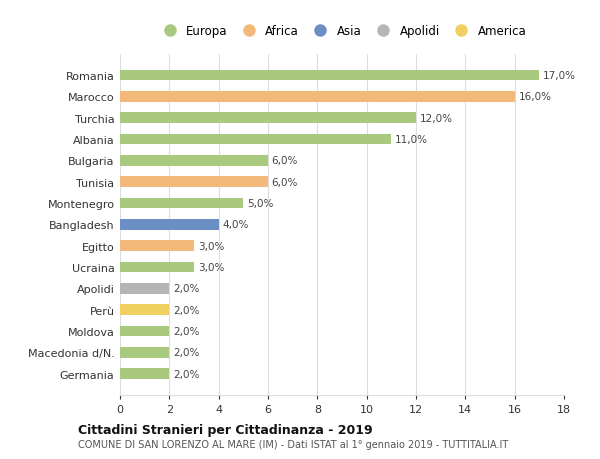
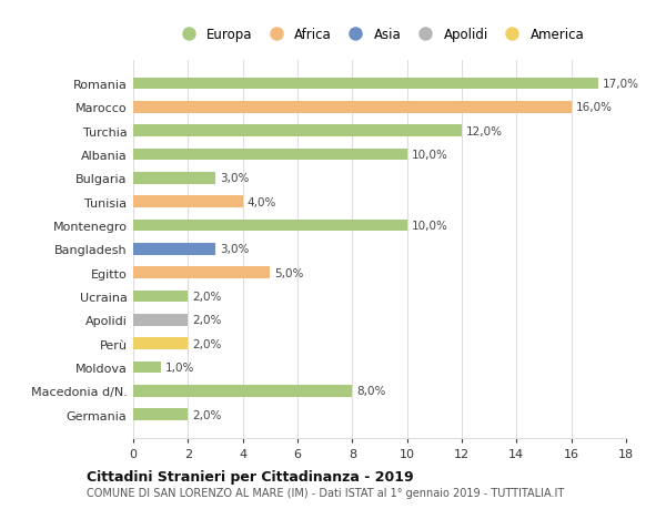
Albania: 11,0% -> 10,0%
Bulgaria: 6,0% -> 3,0%
Tunisia: 6,0% -> 4,0%
Montenegro: 5,0% -> 10,0%
Bangladesh: 4,0% -> 3,0%
Egitto: 3,0% -> 5,0%
Ucraina: 3,0% -> 2,0%
Moldova: 2,0% -> 1,0%
Macedonia d/N.: 2,0% -> 8,0%
